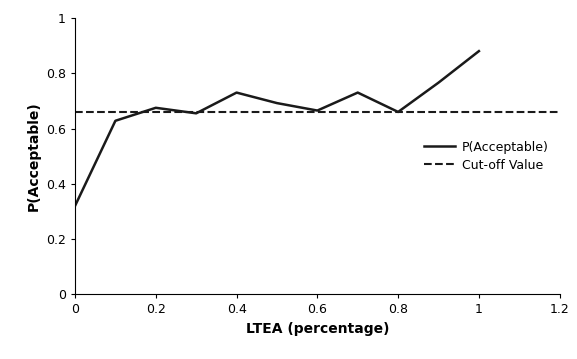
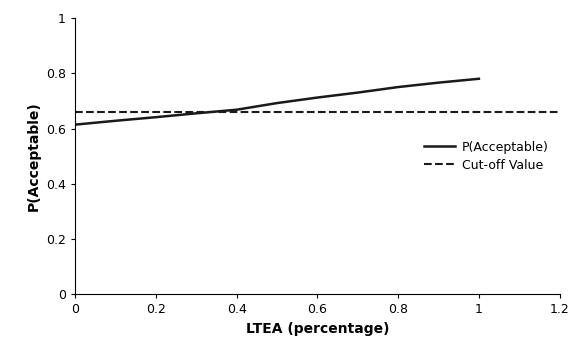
0: 0.320 -> 0.614
0.2: 0.675 -> 0.641
0.4: 0.730 -> 0.668
0.6: 0.665 -> 0.712
0.8: 0.660 -> 0.750
1: 0.880 -> 0.780
